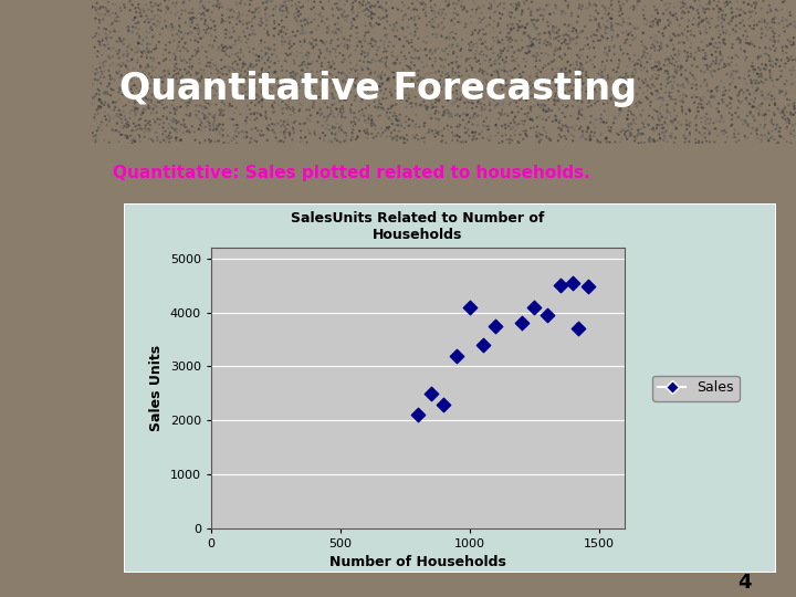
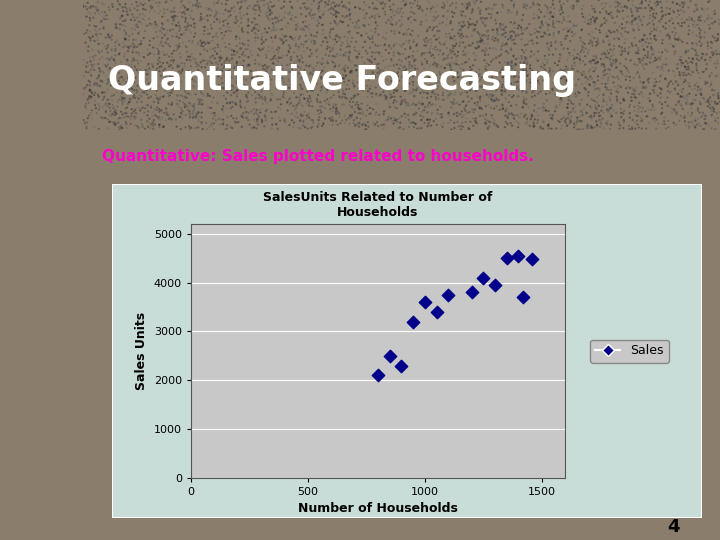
SalesUnits Related to Number of Households/1000: 4100 -> 3600
